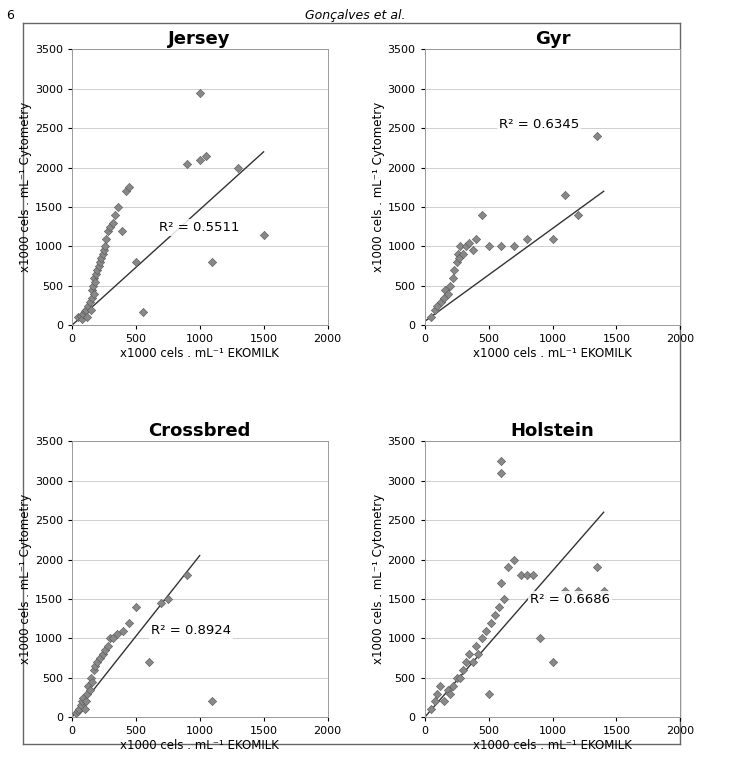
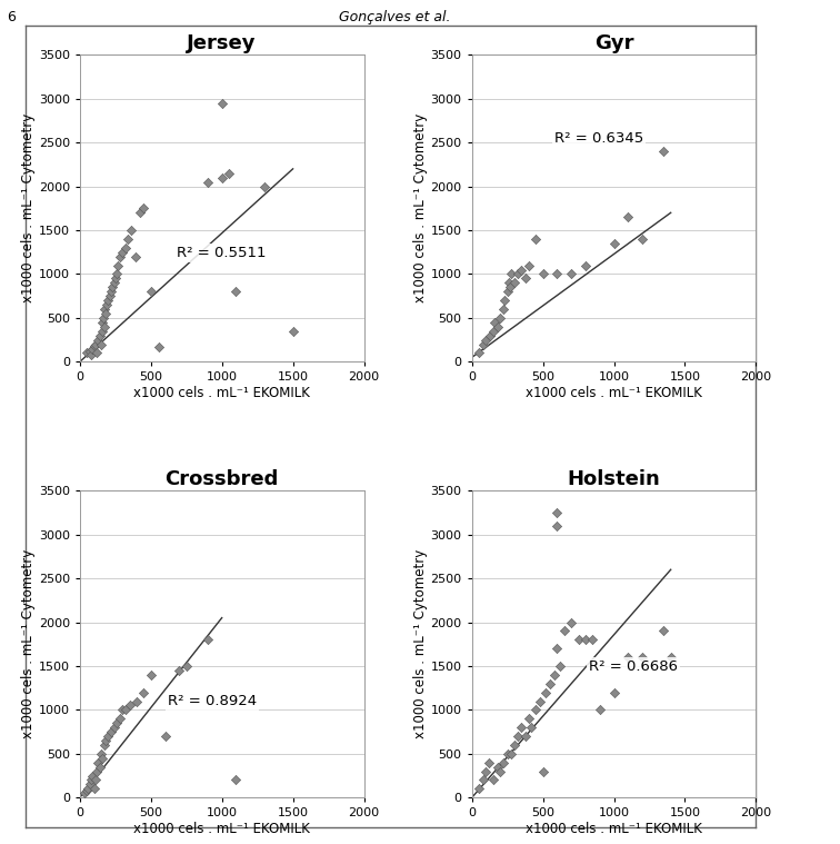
Jersey/1500: 1140 -> 350
Gyr/1000: 1100 -> 1350
Holstein/1000: 700 -> 1200
